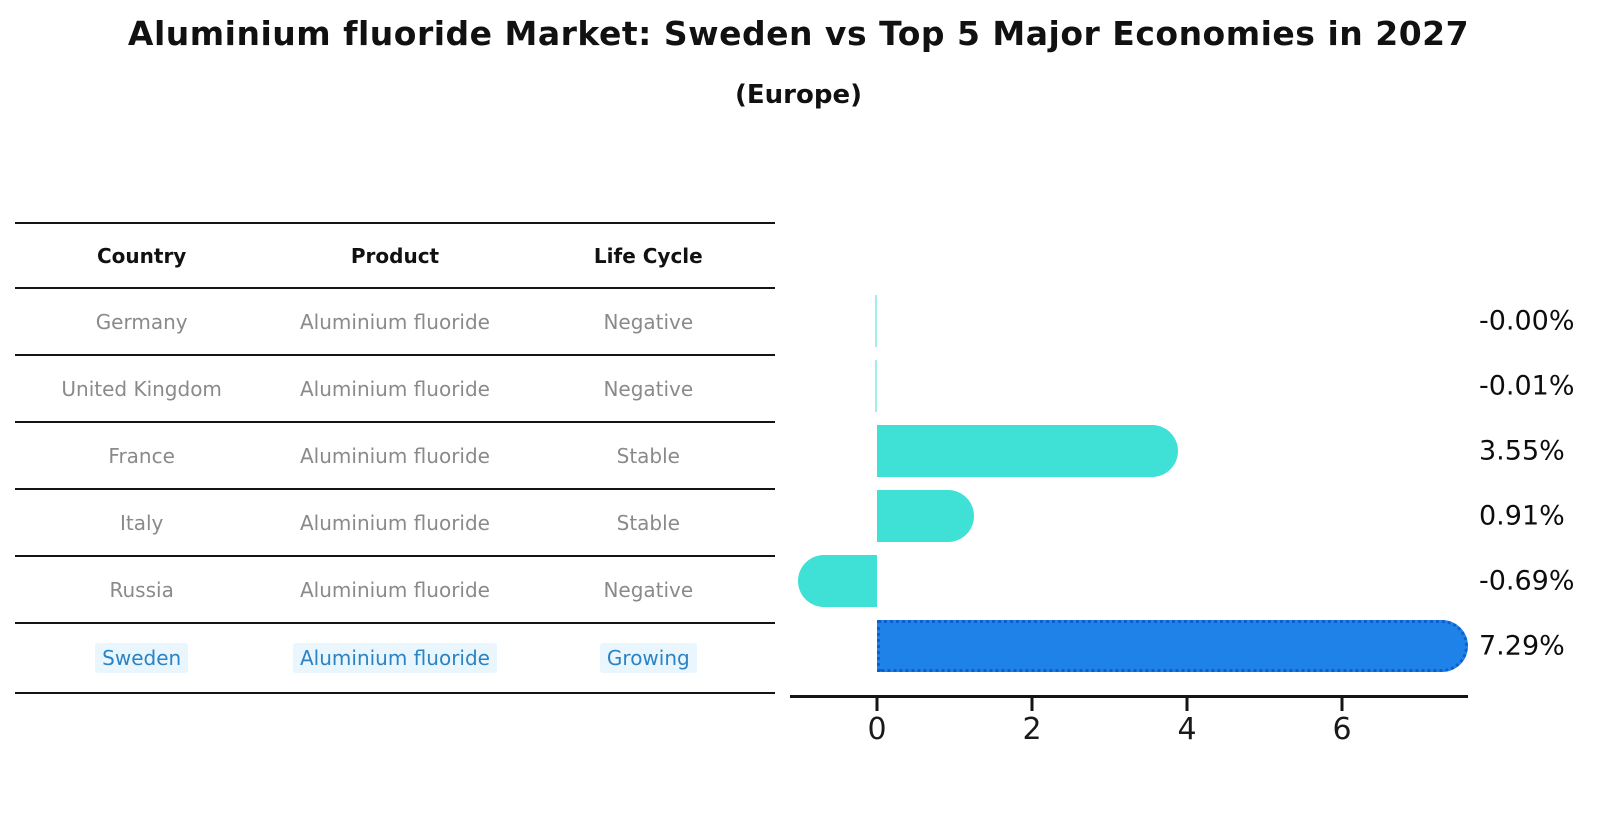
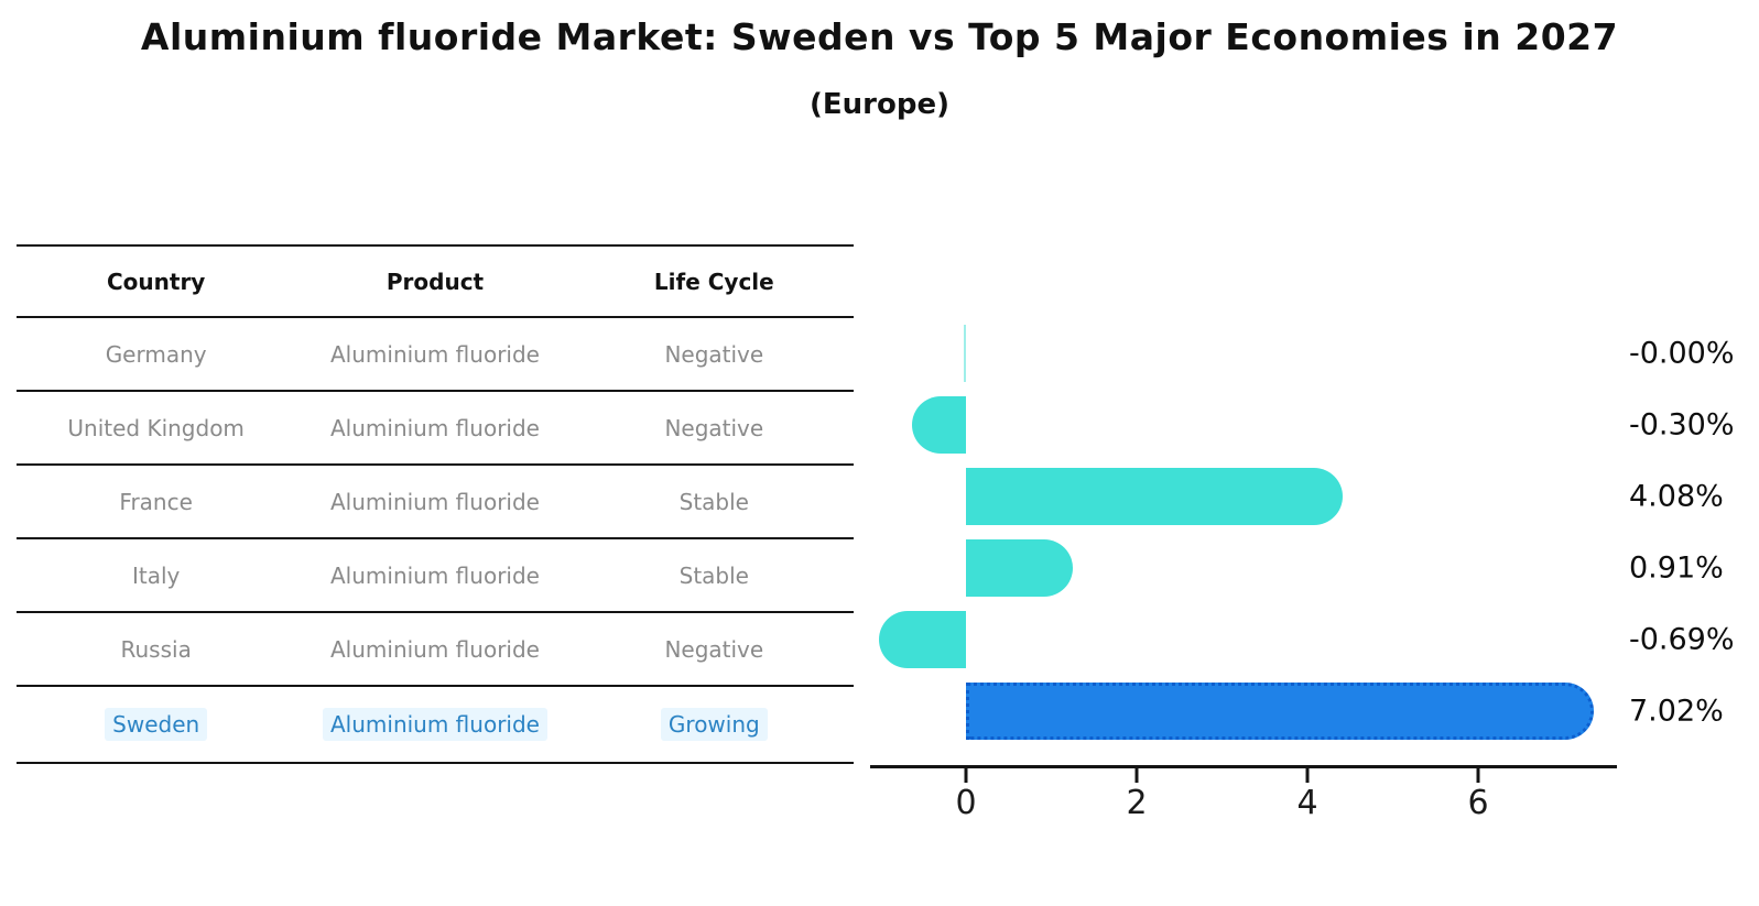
United Kingdom: -0.01% -> -0.30%
France: 3.55% -> 4.08%
Sweden: 7.29% -> 7.02%
